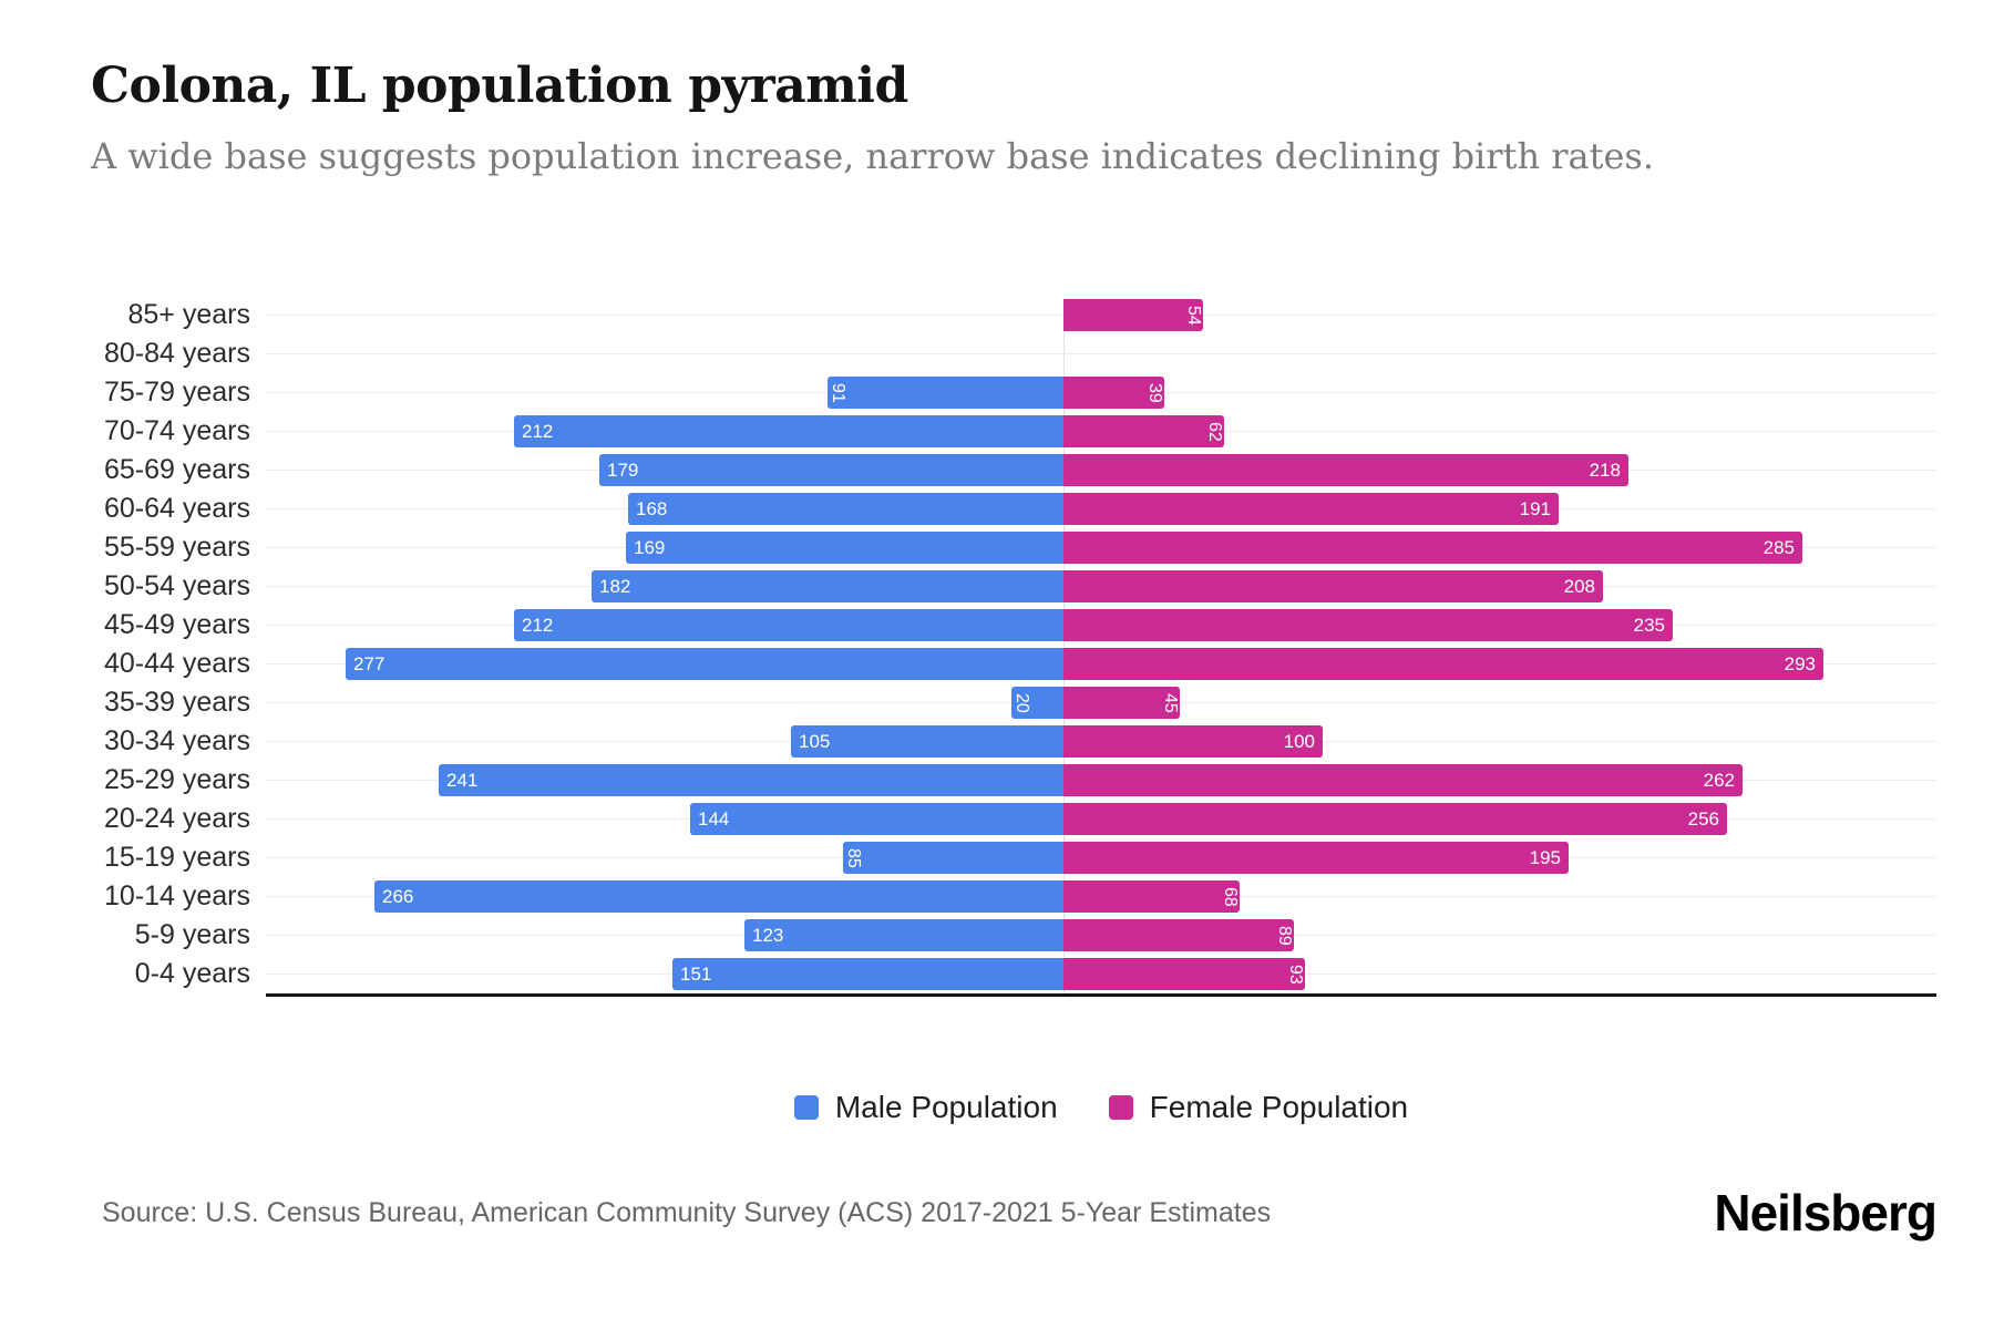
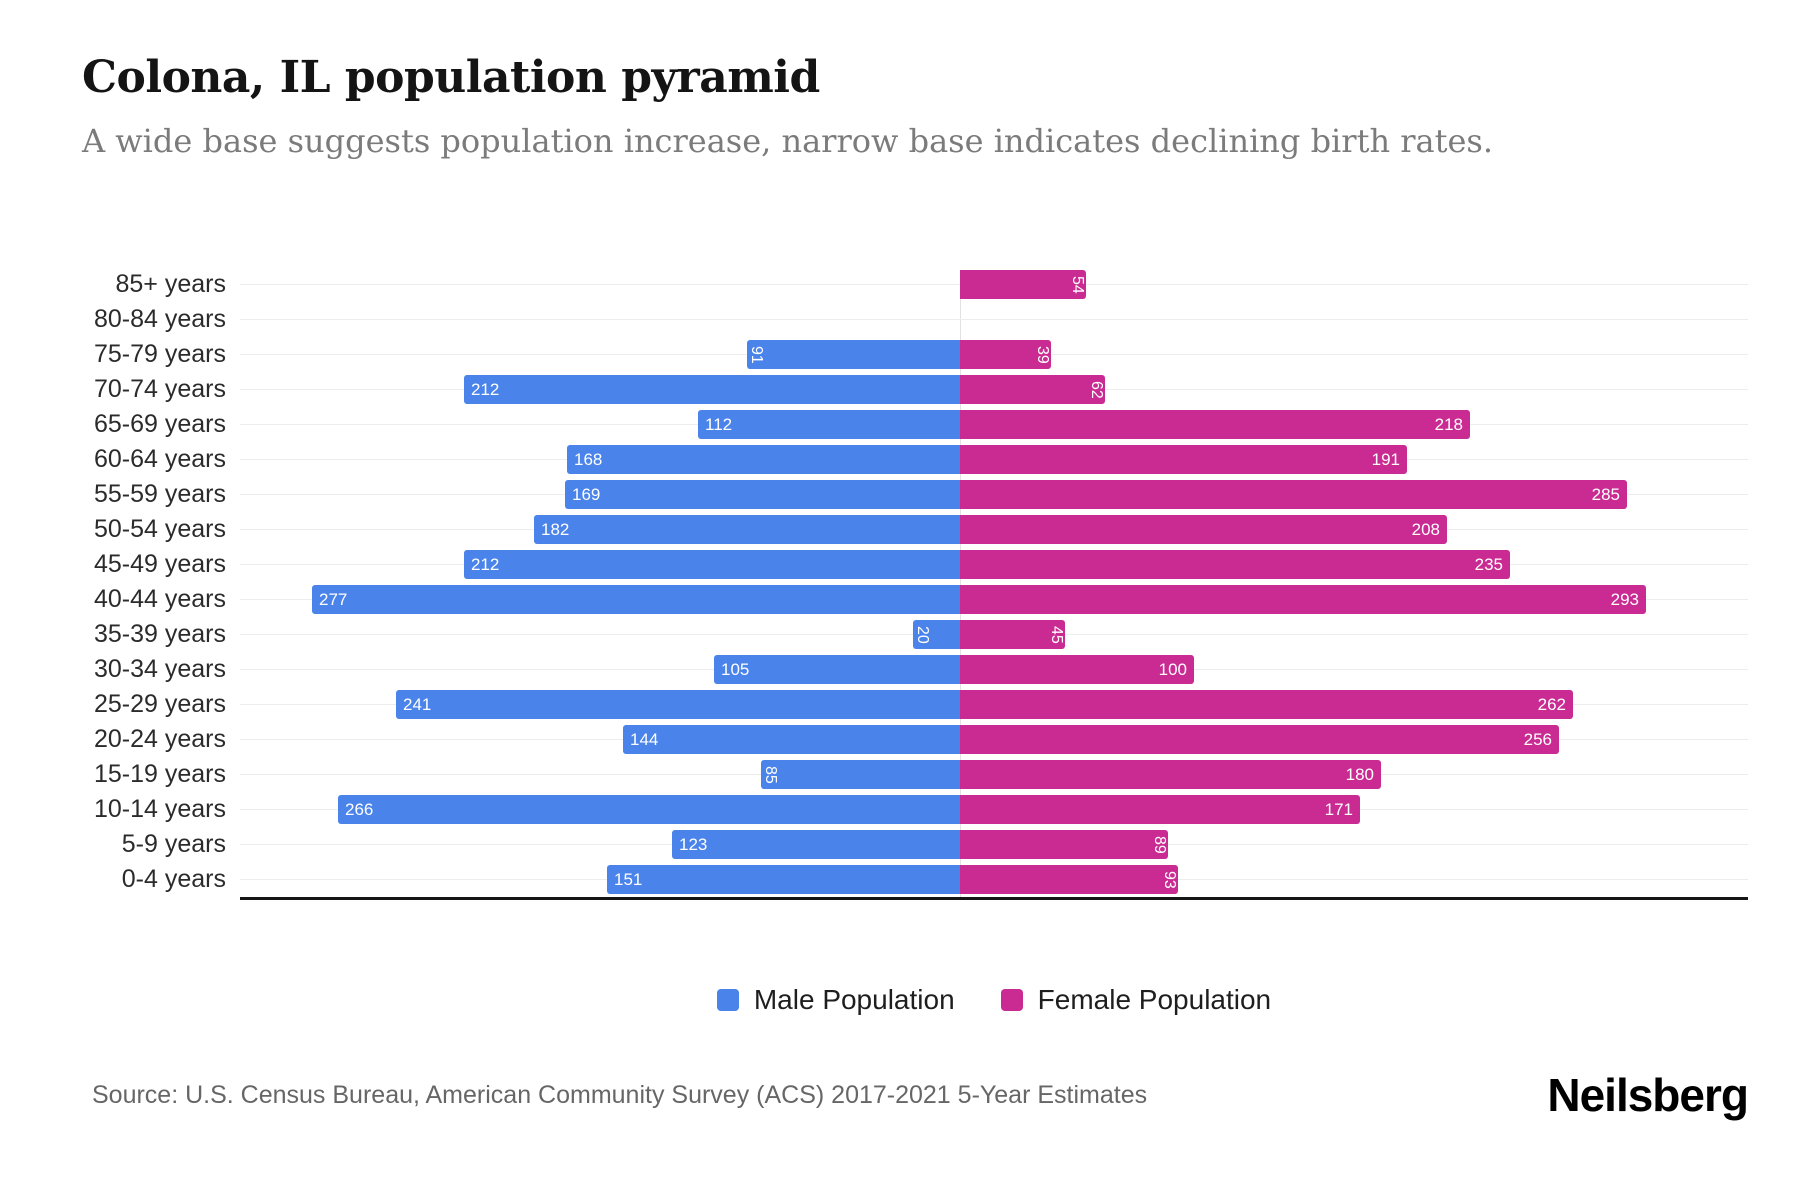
Male Population/65-69 years: 179 -> 112
Female Population/15-19 years: 195 -> 180
Female Population/10-14 years: 68 -> 171
